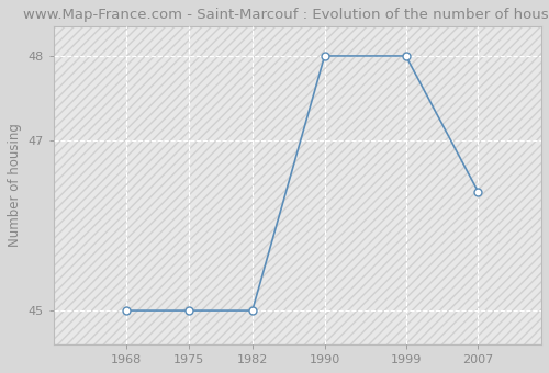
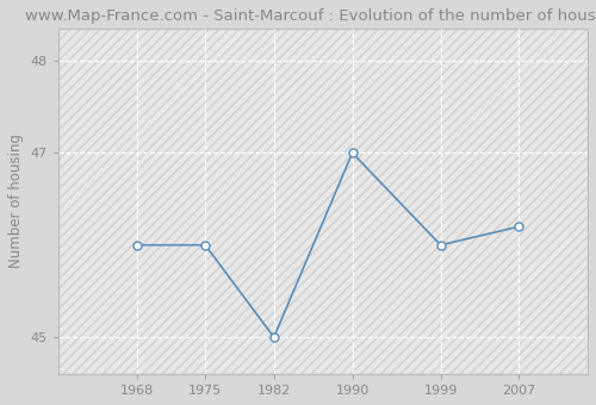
1968: 45.0 -> 46.0
1975: 45.0 -> 46.0
1990: 48.0 -> 47.0
1999: 48.0 -> 46.0
2007: 46.4 -> 46.2
